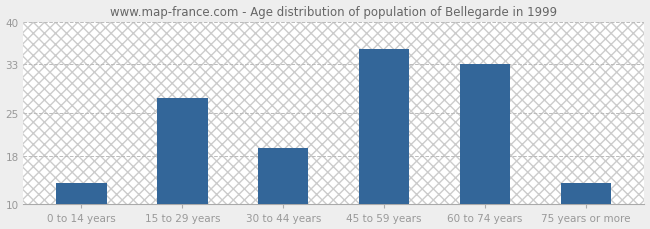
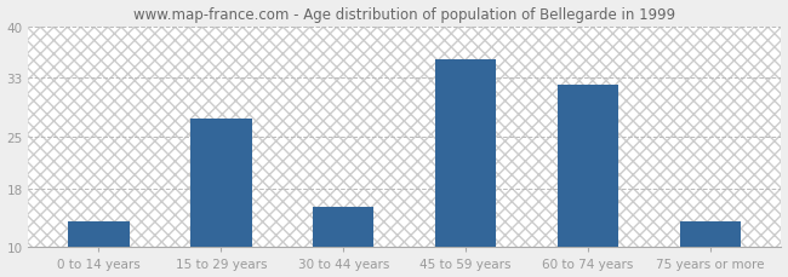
30 to 44 years: 19.2 -> 15.5
60 to 74 years: 33.0 -> 32.0
